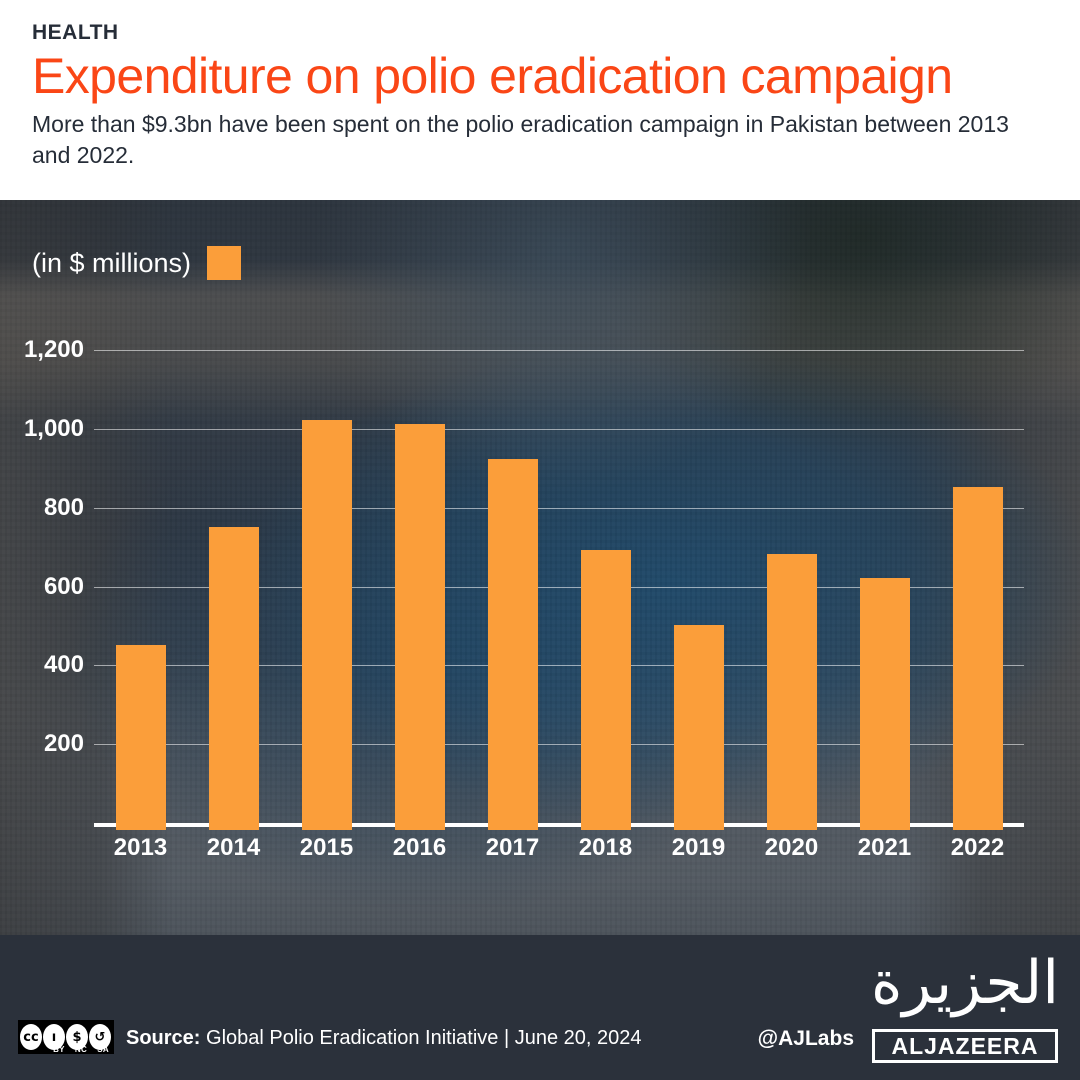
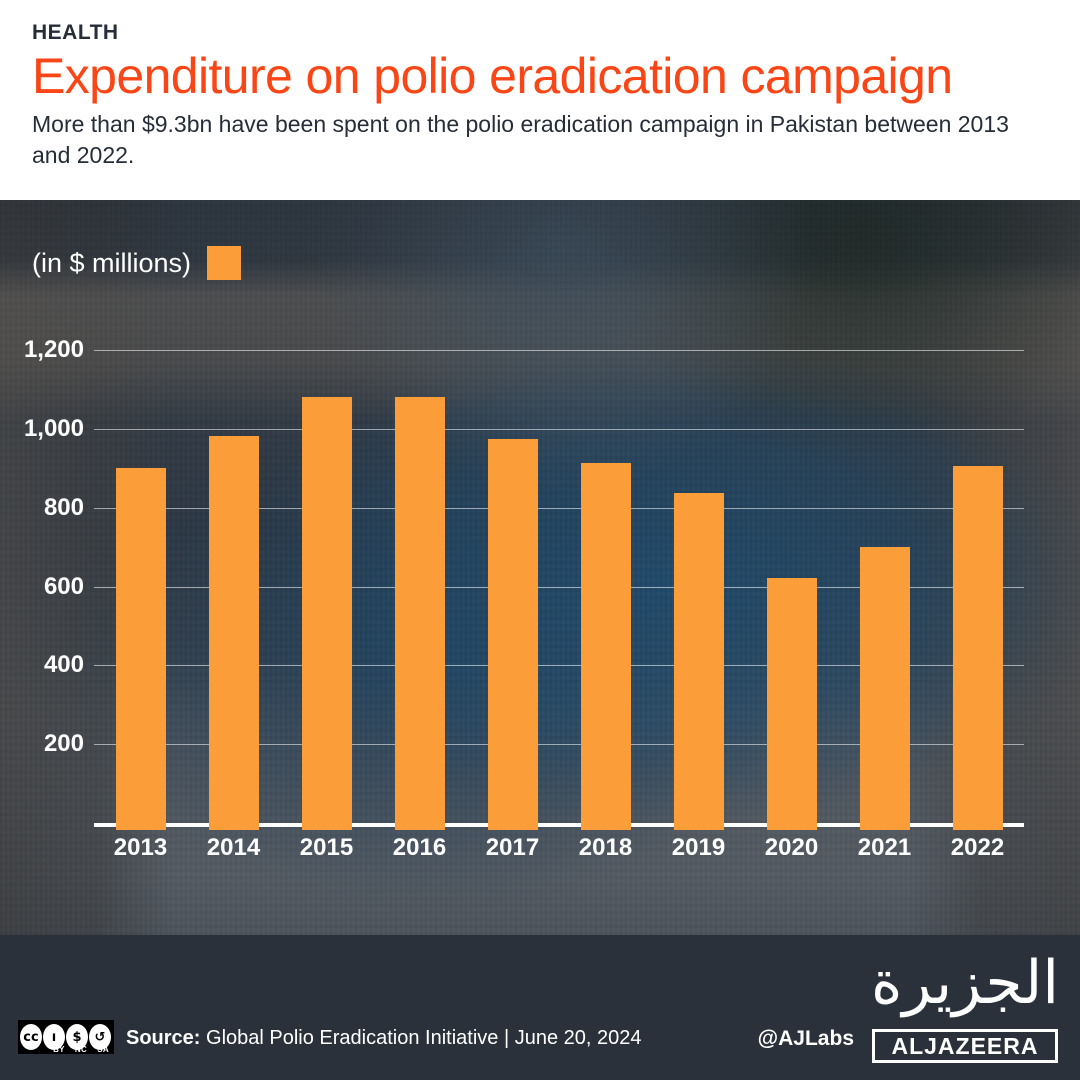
2013: 470 -> 920
2014: 770 -> 1000
2015: 1040 -> 1100
2016: 1030 -> 1100
2017: 940 -> 990
2018: 710 -> 930
2019: 520 -> 850
2020: 700 -> 640
2021: 640 -> 720
2022: 870 -> 920
